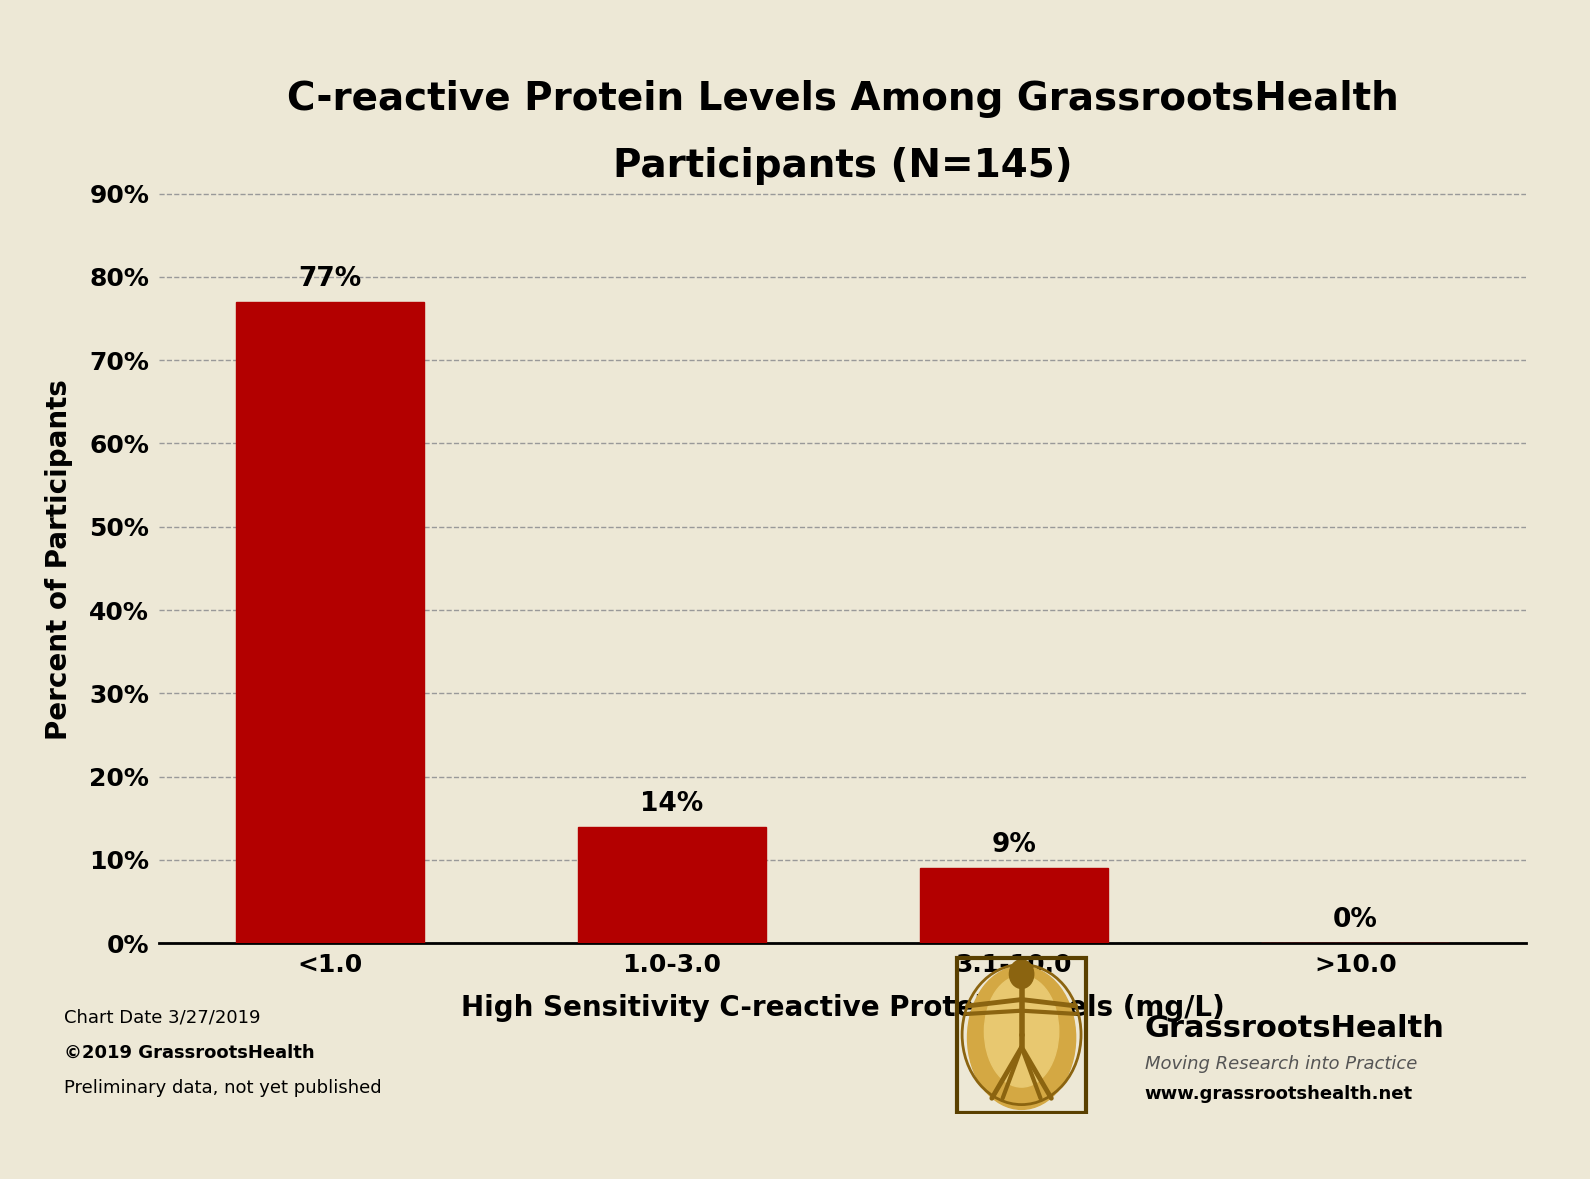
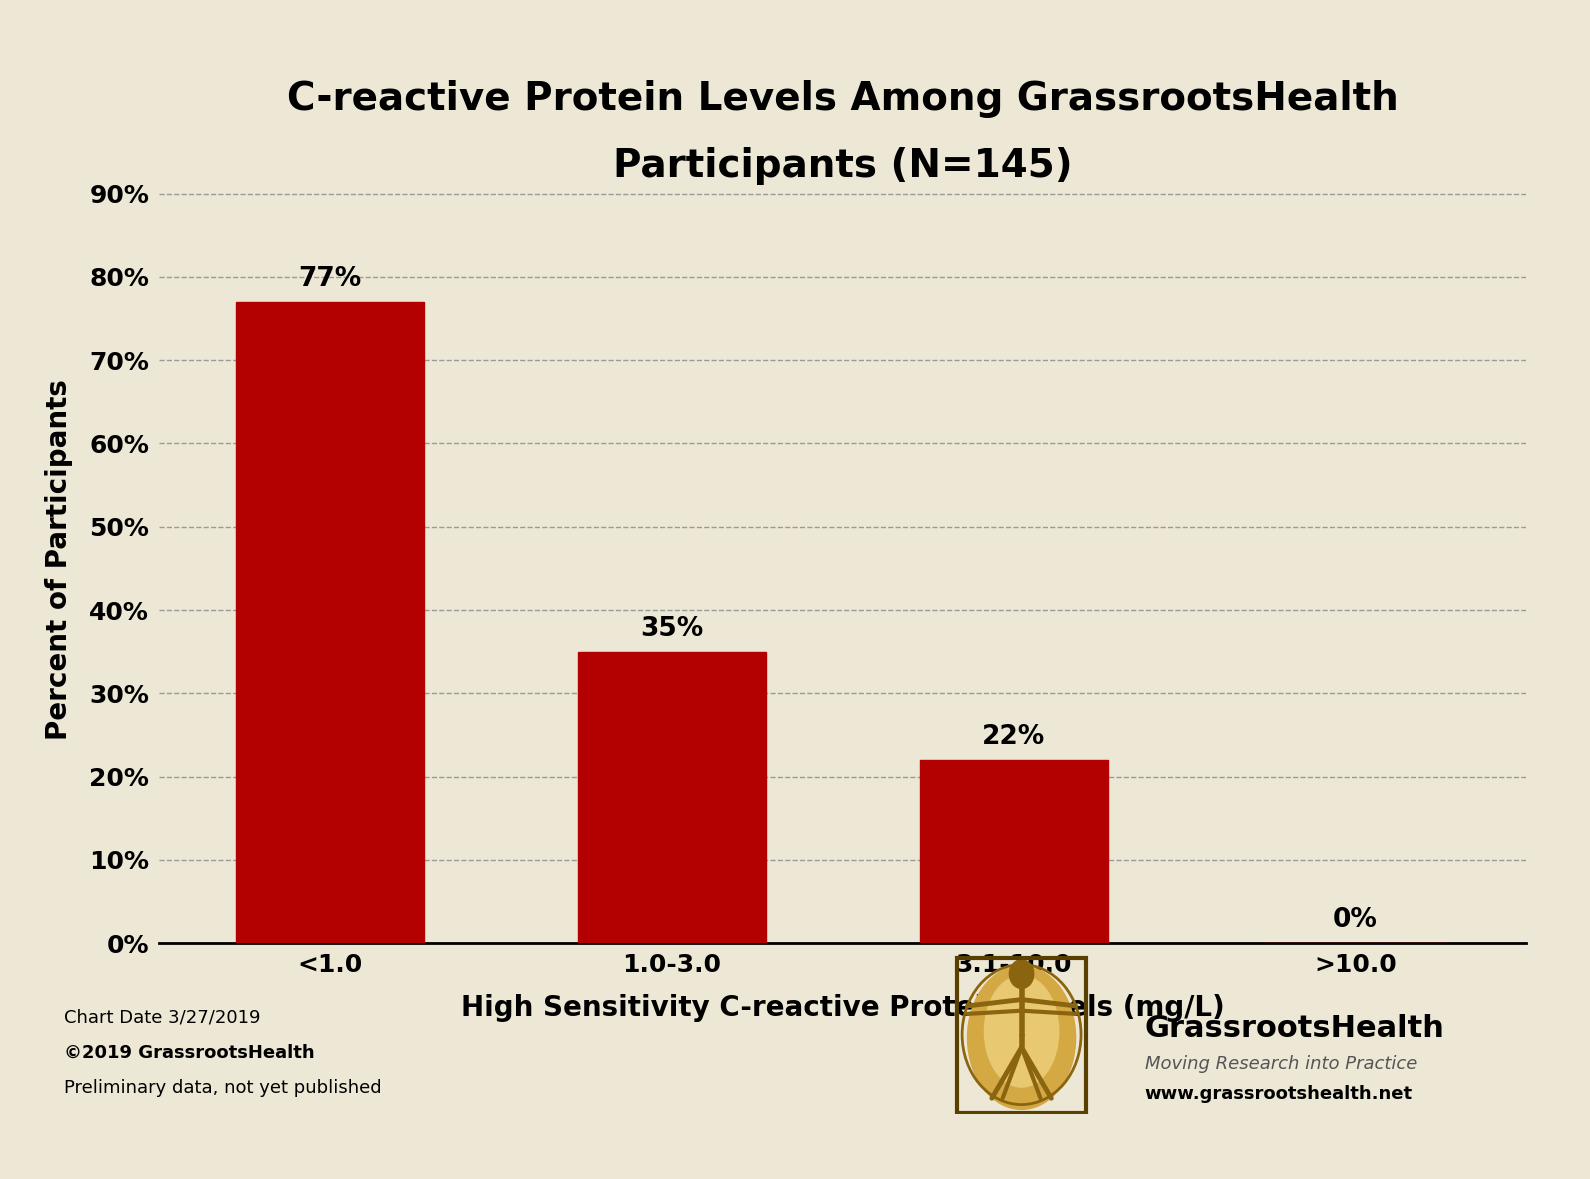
1.0-3.0: 14% -> 35%
3.1-10.0: 9% -> 22%
